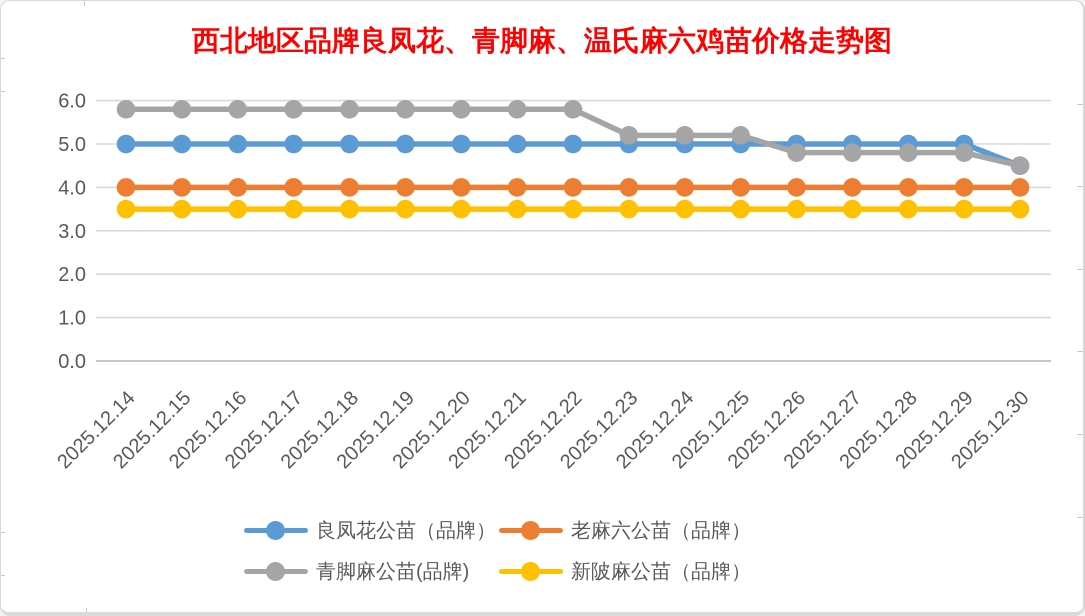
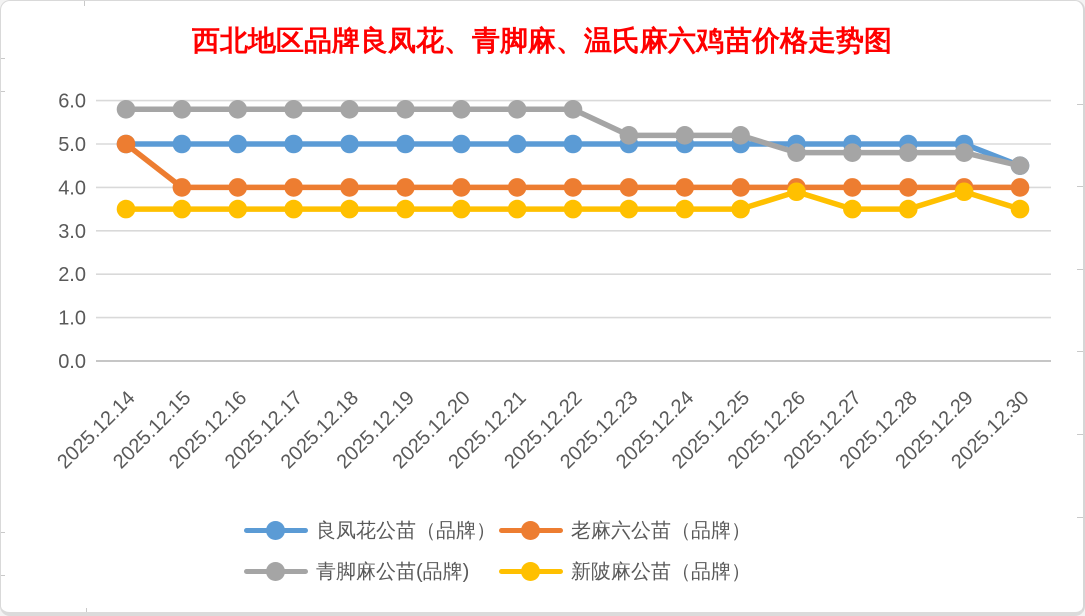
老麻六公苗（品牌）/2025.12.14: 4 -> 5
新陂麻公苗（品牌）/2025.12.26: 3.5 -> 3.9
新陂麻公苗（品牌）/2025.12.29: 3.5 -> 3.9
